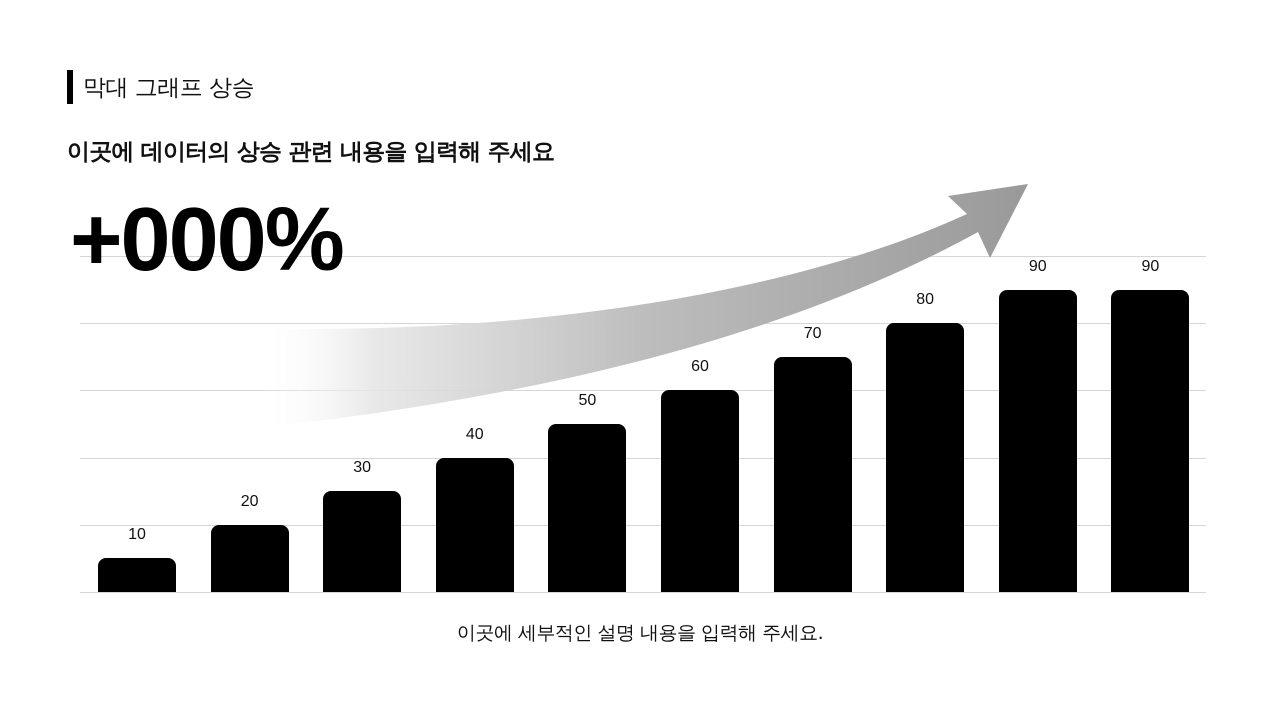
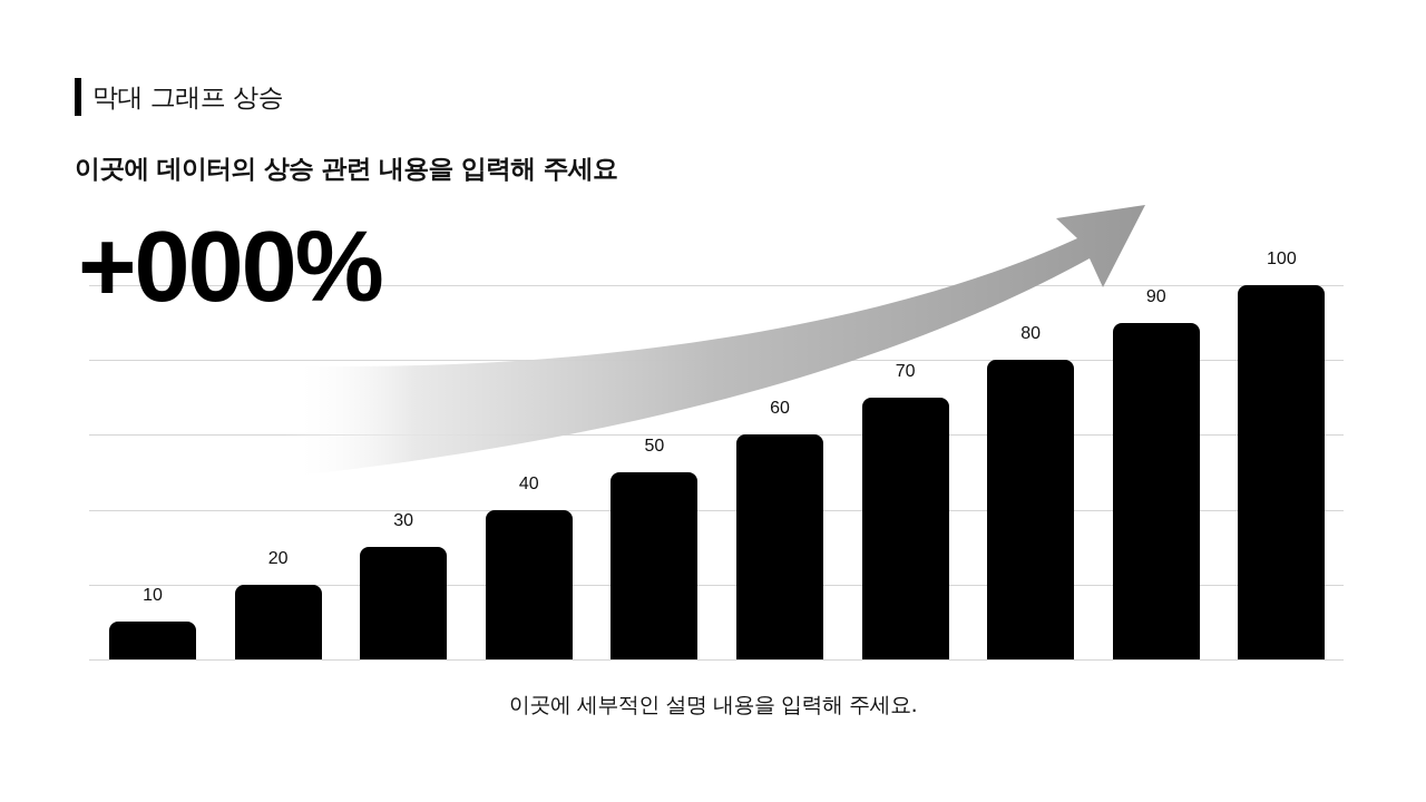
10: 90 -> 100
